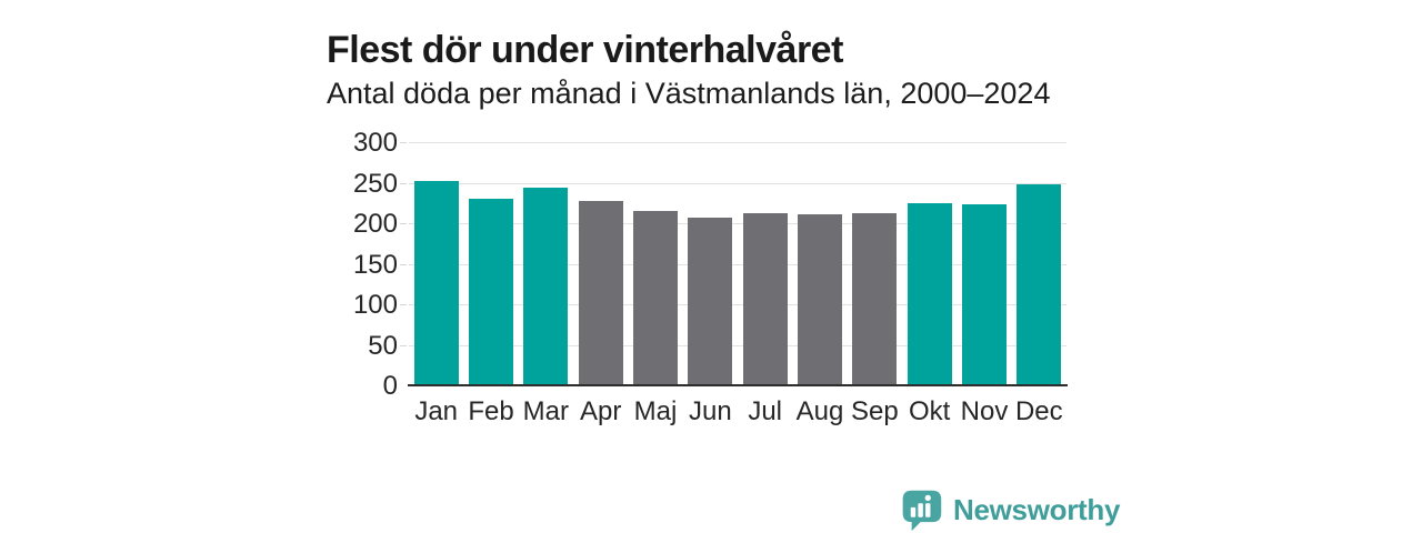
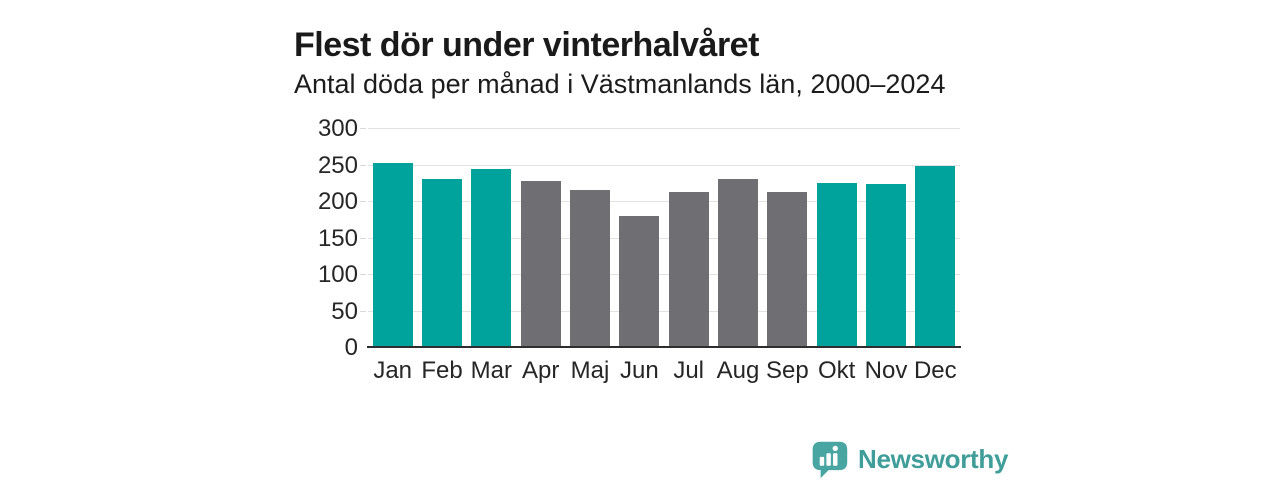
Jun: 210 -> 180
Aug: 210 -> 230
